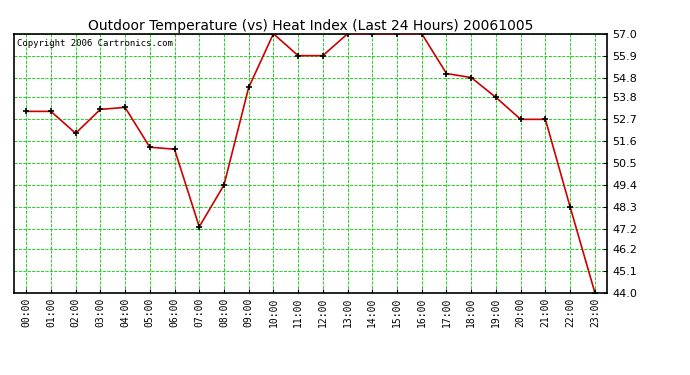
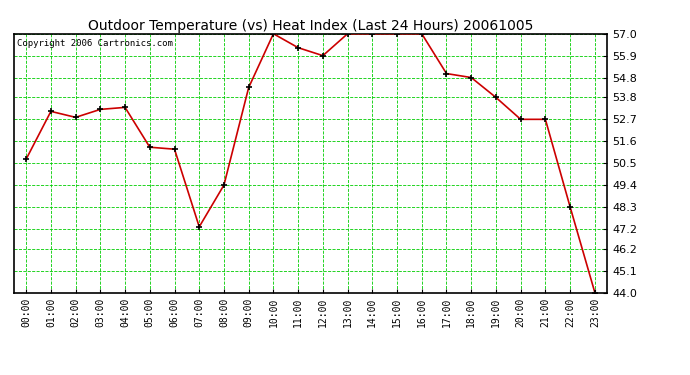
00:00: 53.1 -> 50.7
02:00: 52.0 -> 52.8
11:00: 55.9 -> 56.3
